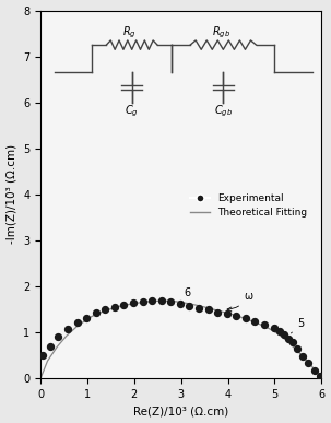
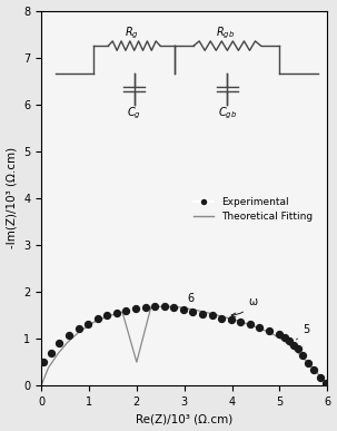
Theoretical Fitting/2: 1.63 -> 0.50
